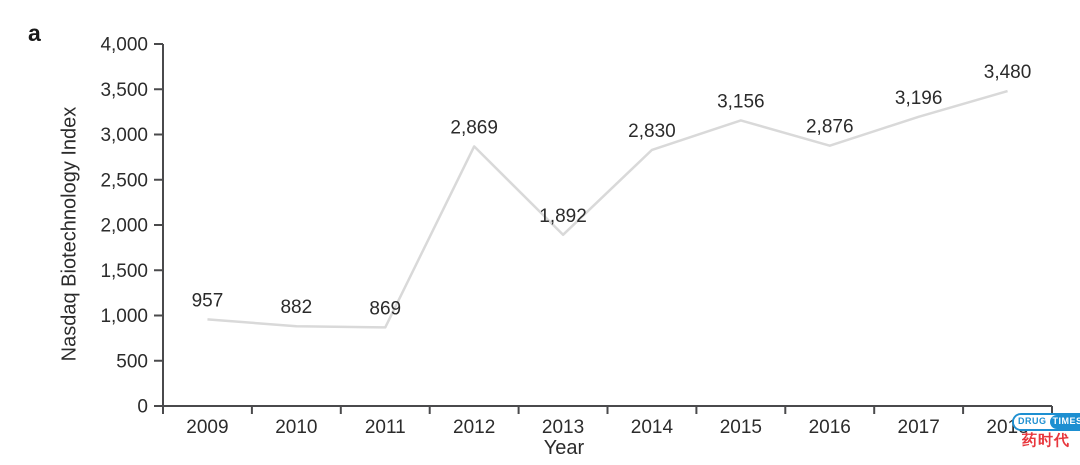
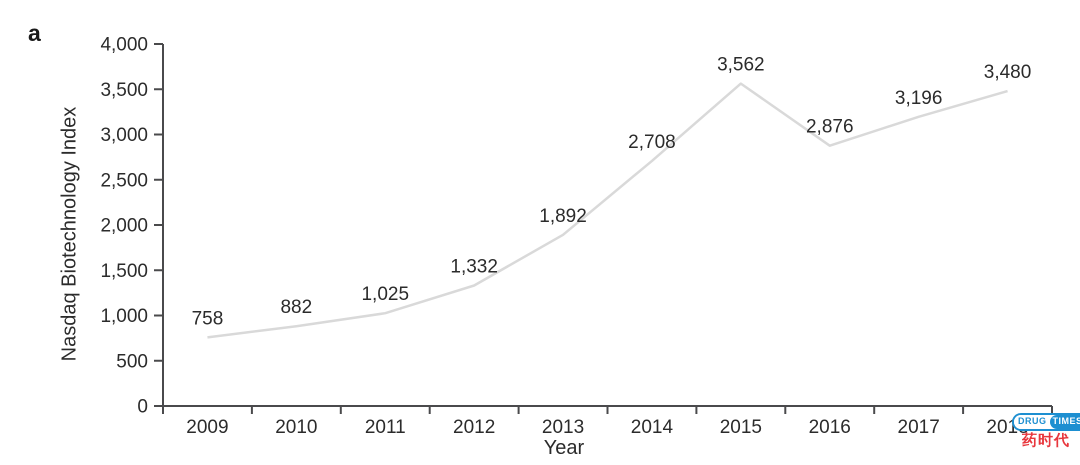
2009: 957 -> 758
2011: 869 -> 1,025
2012: 2,869 -> 1,332
2014: 2,830 -> 2,708
2015: 3,156 -> 3,562
